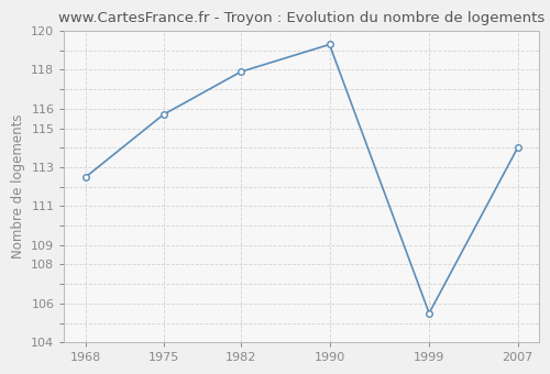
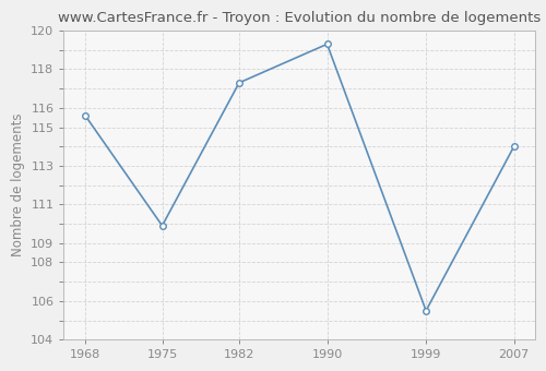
1968: 112.5 -> 115.6
1975: 115.7 -> 109.9
1982: 117.9 -> 117.3
